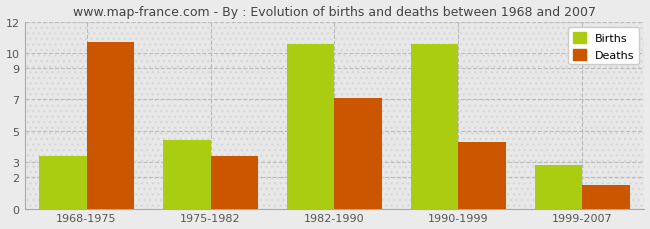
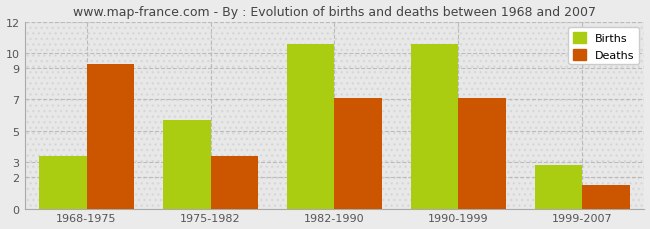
Deaths/1968-1975: 10.7 -> 9.3
Births/1975-1982: 4.4 -> 5.7
Deaths/1990-1999: 4.3 -> 7.1
